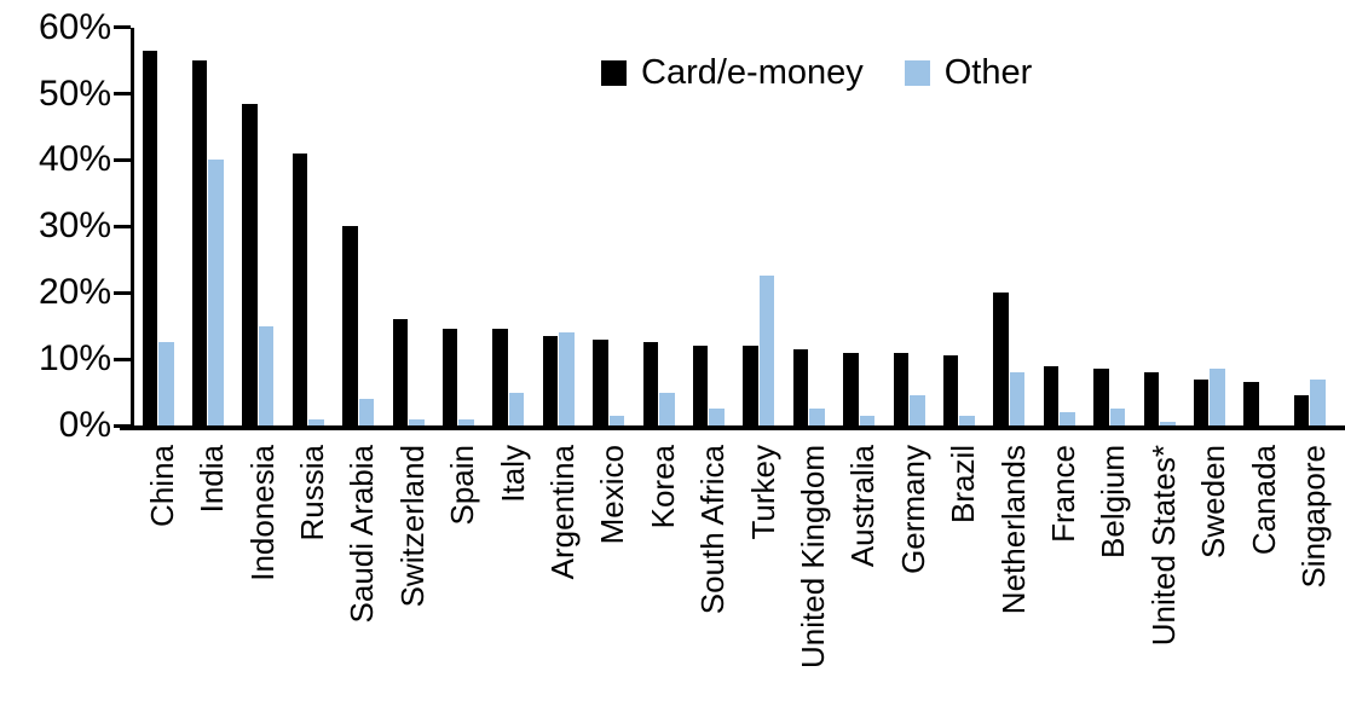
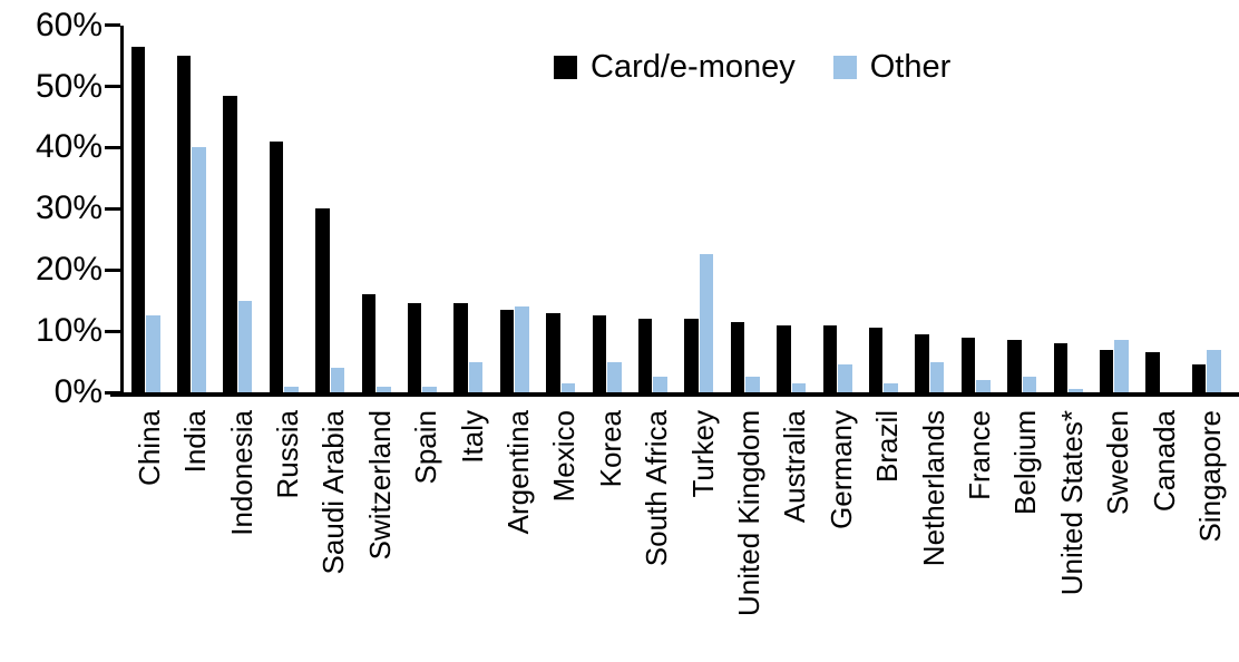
Card/e-money/Netherlands: 20% -> 10%
Other/Netherlands: 8% -> 5%
